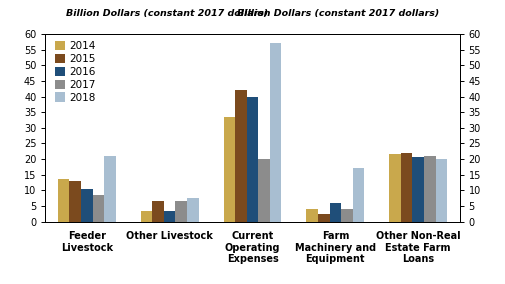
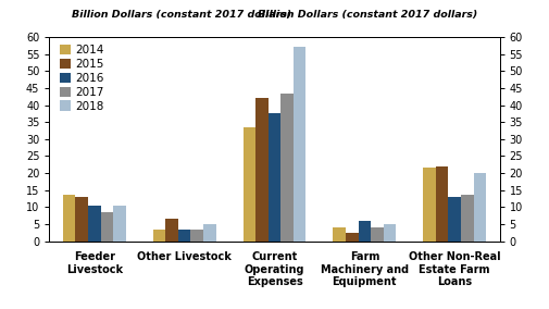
2018/Feeder Livestock: 21.0 -> 10.5
2017/Other Livestock: 6.5 -> 3.5
2018/Other Livestock: 7.5 -> 5.0
2016/Current Operating Expenses: 40.0 -> 37.5
2017/Current Operating Expenses: 20.0 -> 43.5
2018/Farm Machinery and Equipment: 17.0 -> 5.0
2016/Other Non-Real Estate Farm Loans: 20.5 -> 13.0
2017/Other Non-Real Estate Farm Loans: 21.0 -> 13.5
